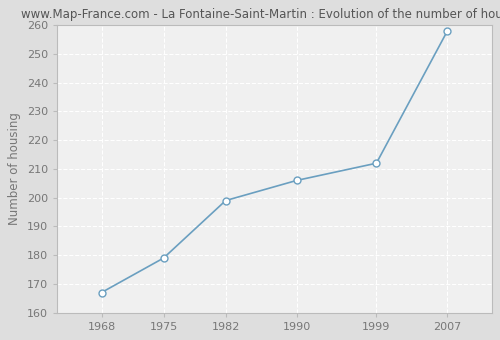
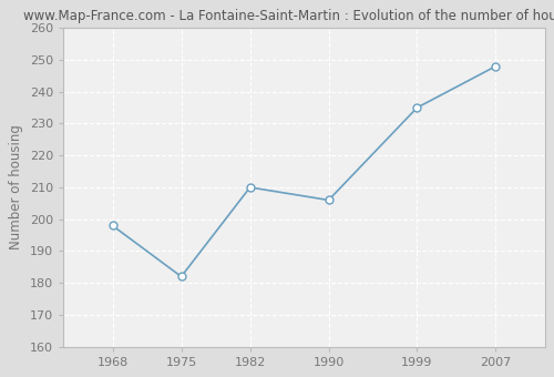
1968: 167 -> 198
1975: 179 -> 182
1982: 199 -> 210
1999: 212 -> 235
2007: 258 -> 248
